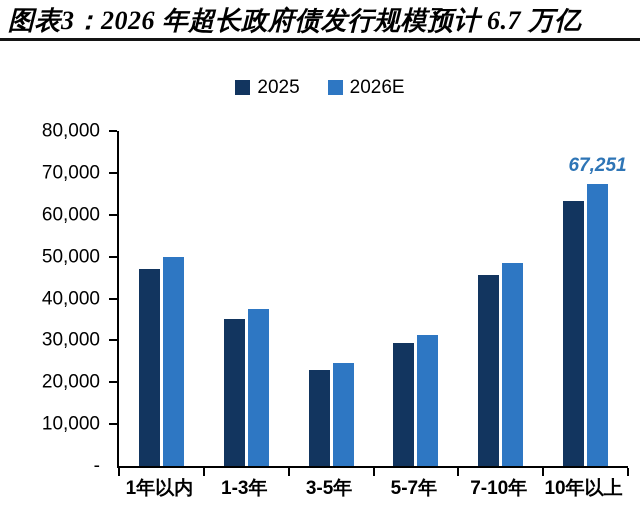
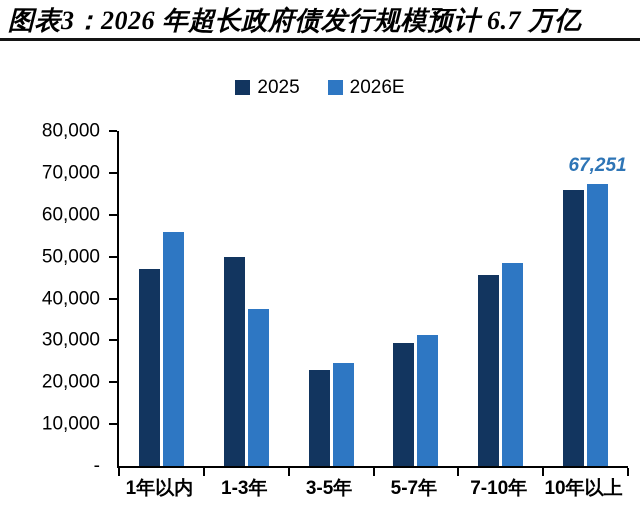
2026E/1年以内: 50000 -> 56000
2025/1-3年: 35000 -> 50000
2025/10年以上: 63000 -> 66000
